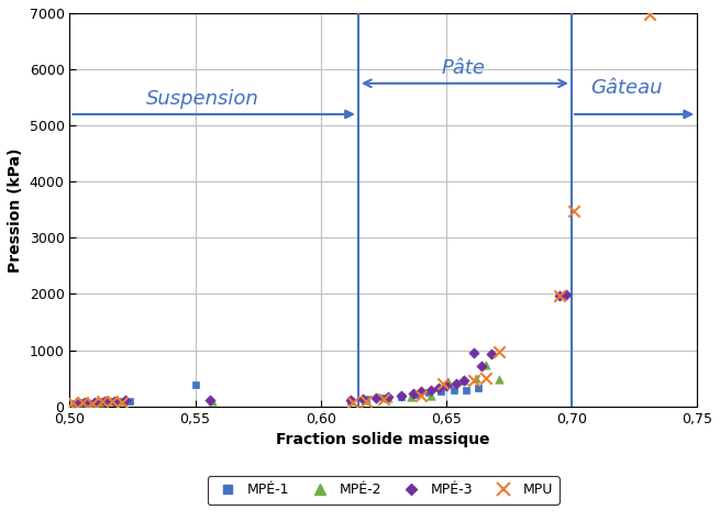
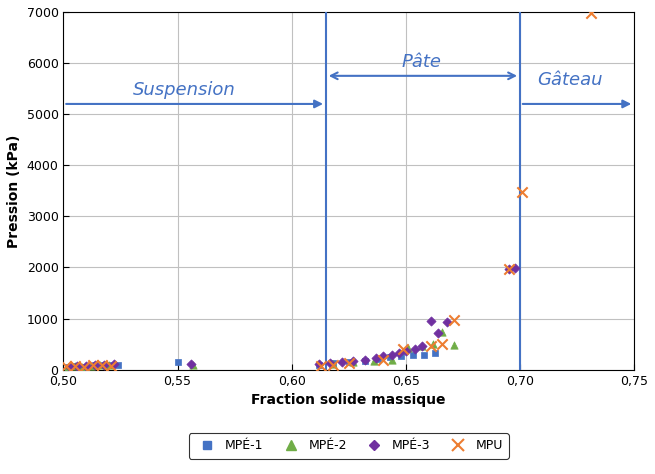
MPÉ-1/0,55: 380 -> 140
